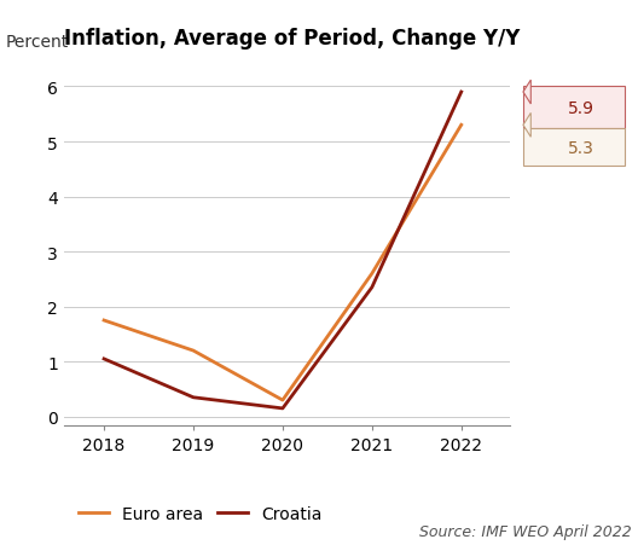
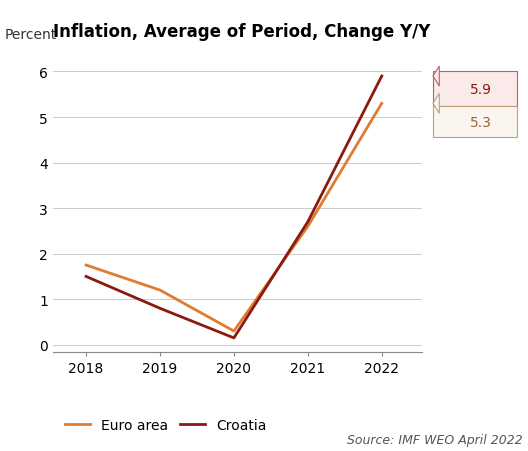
Croatia/2018: 1.05 -> 1.50
Croatia/2019: 0.35 -> 0.80
Croatia/2021: 2.35 -> 2.70
